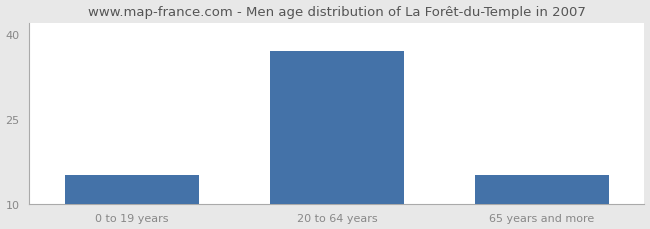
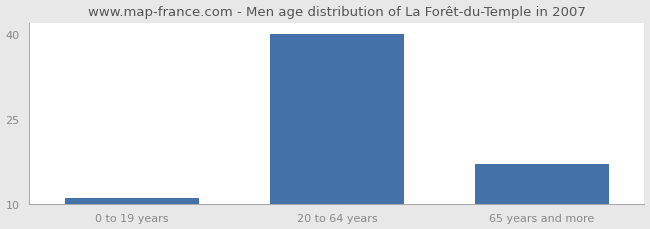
0 to 19 years: 15 -> 11
20 to 64 years: 37 -> 40
65 years and more: 15 -> 17
